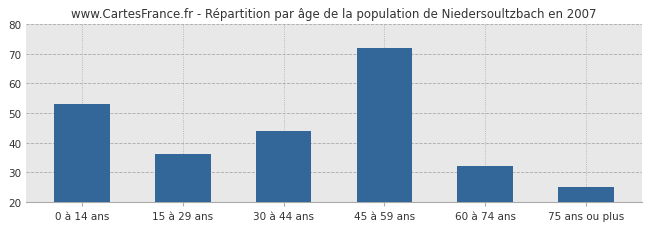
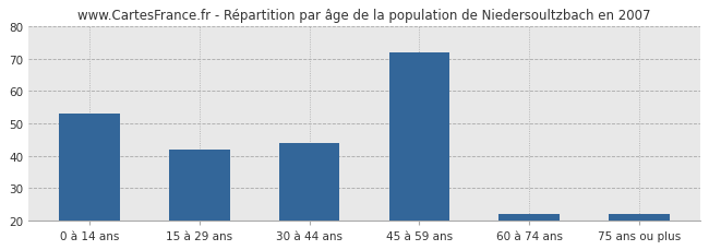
15 à 29 ans: 36 -> 42
60 à 74 ans: 32 -> 22
75 ans ou plus: 25 -> 22
